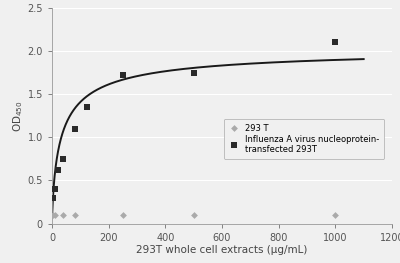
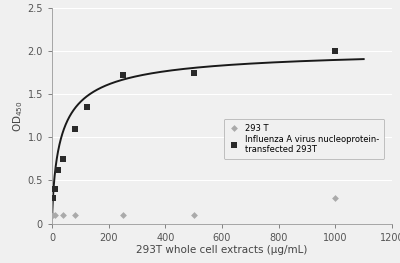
Influenza A virus nucleoprotein- transfected 293T/1000: 2.10 -> 2.00
293 T/1000: 0.1 -> 0.3
